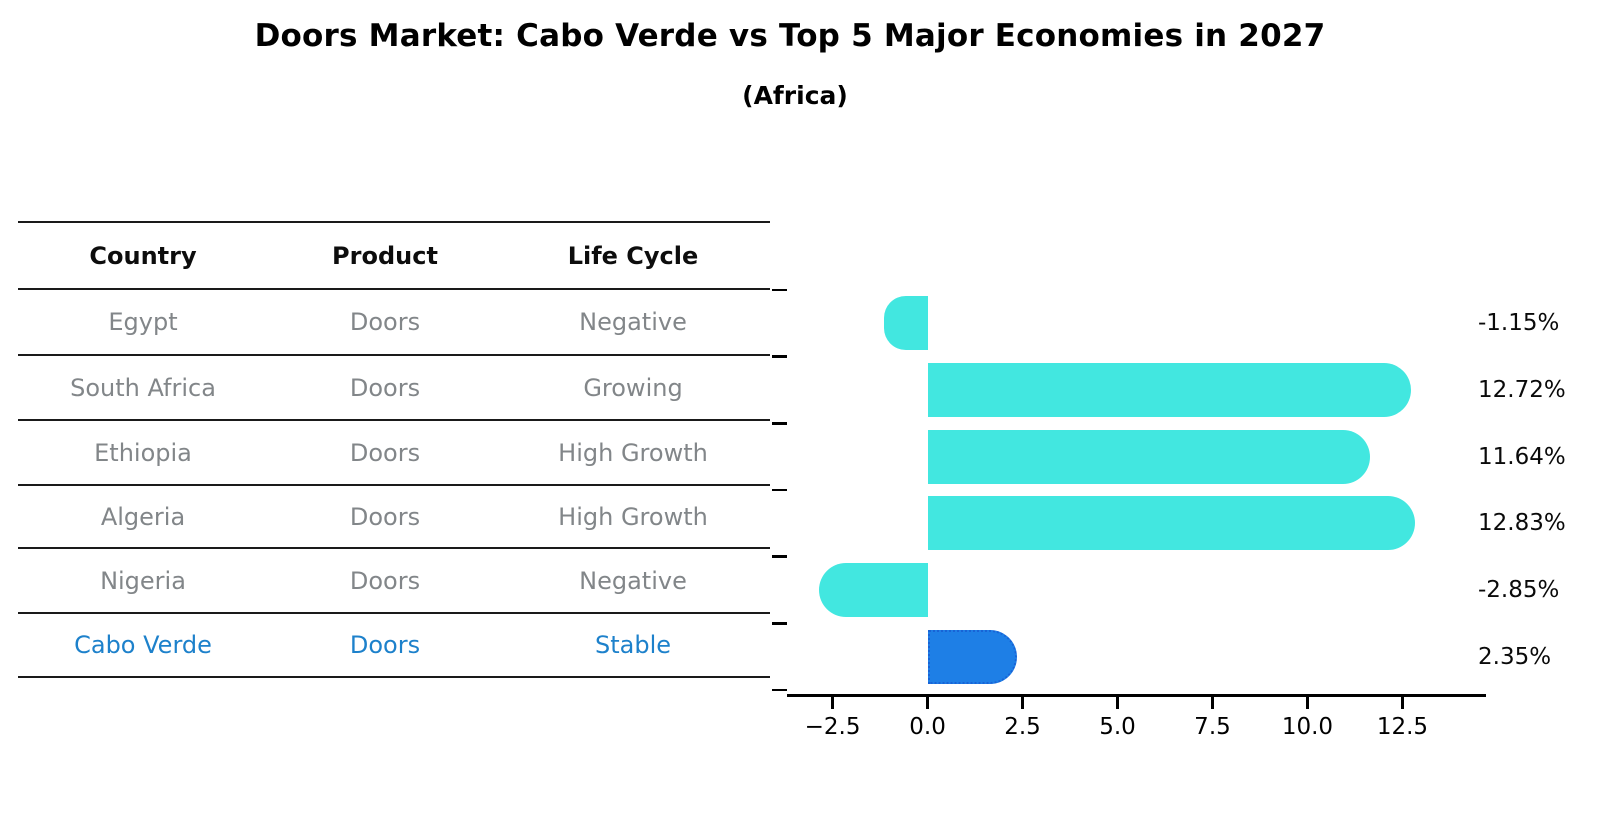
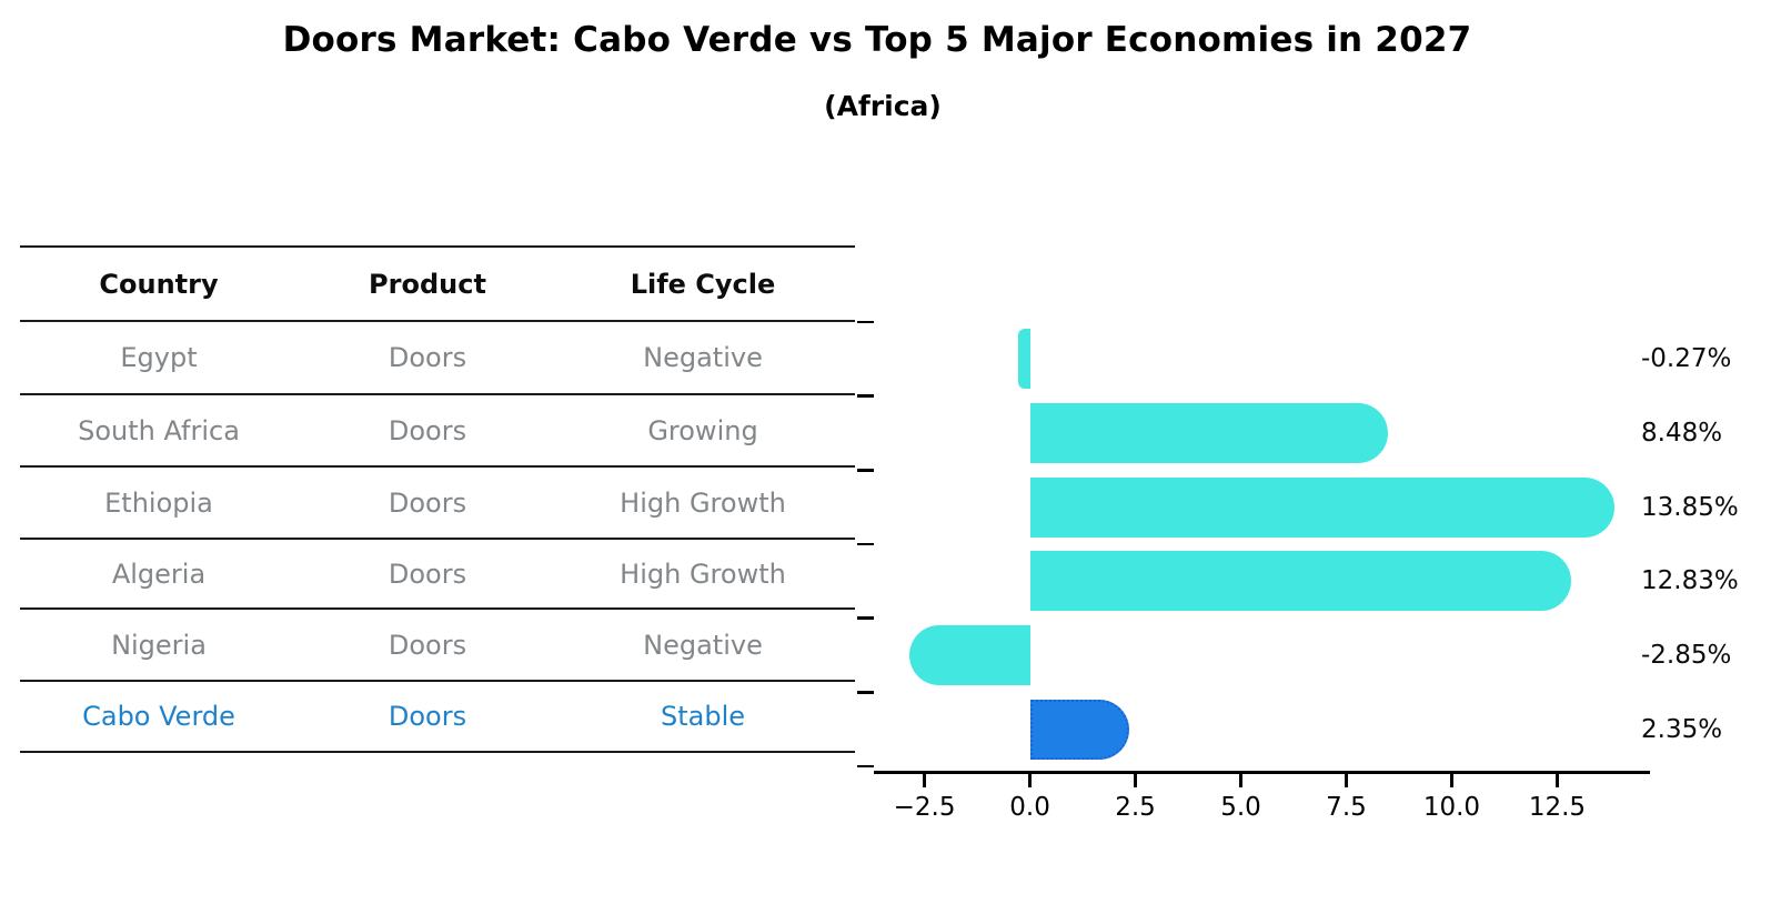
Egypt: -1.15% -> -0.27%
South Africa: 12.72% -> 8.48%
Ethiopia: 11.64% -> 13.85%
